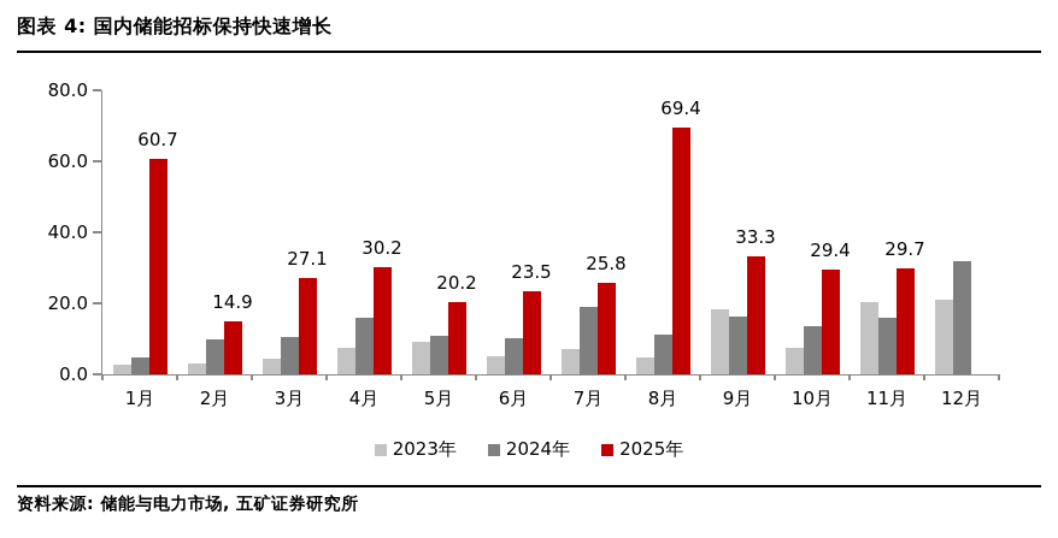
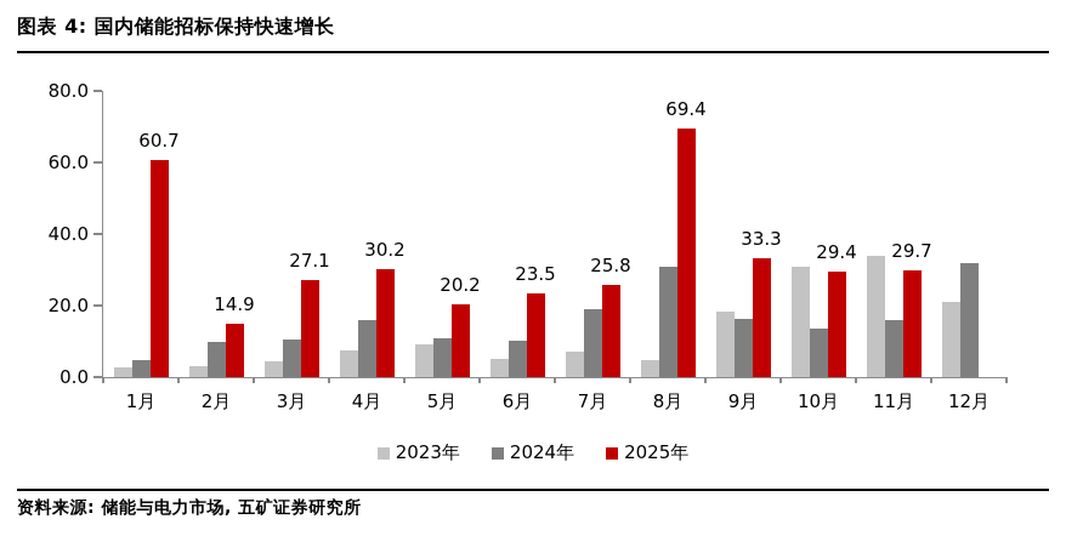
2024年/8月: 11 -> 31
2023年/10月: 8 -> 31
2023年/11月: 20 -> 34
